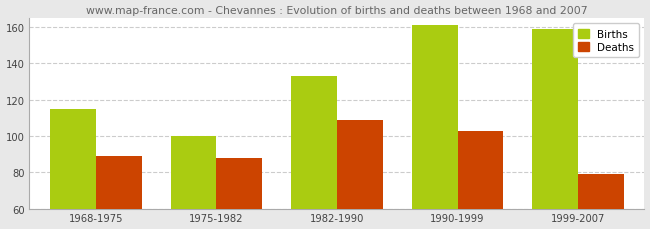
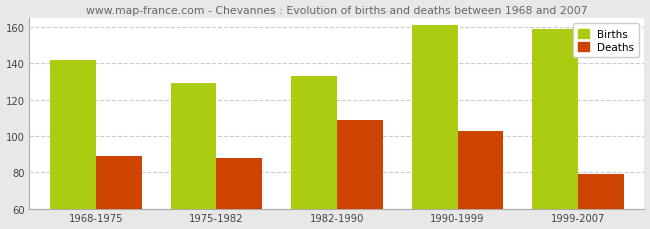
Births/1968-1975: 115 -> 142
Births/1975-1982: 100 -> 129
